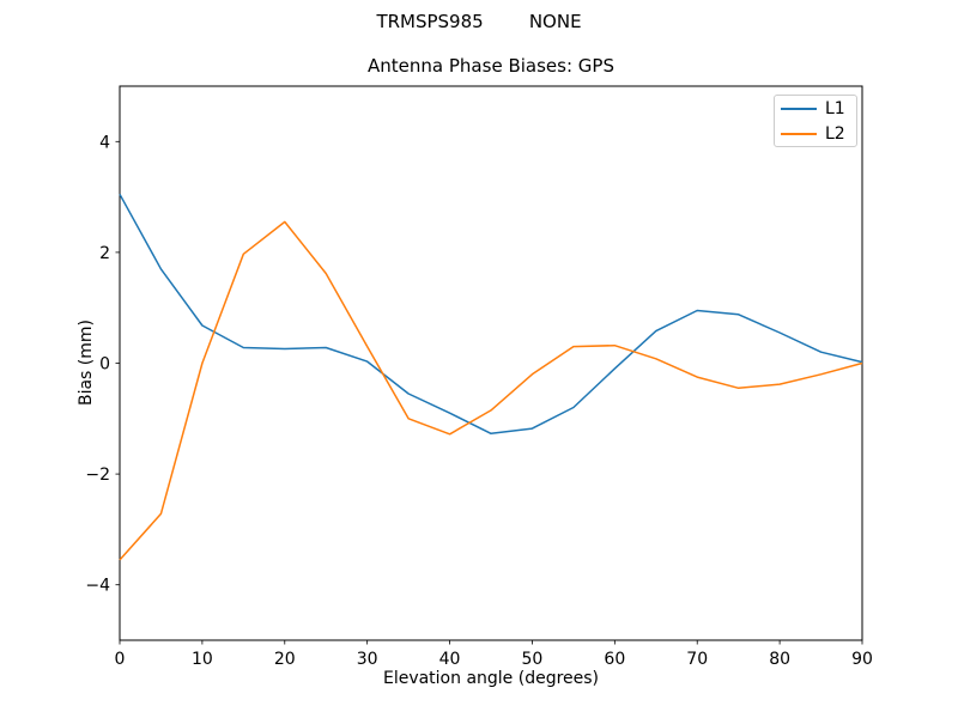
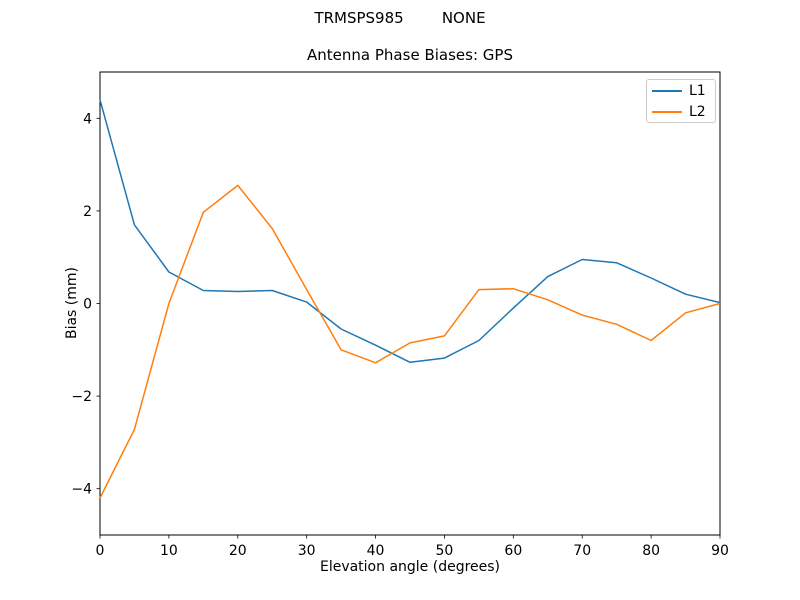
L1/0: 3.0 -> 4.4
L2/0: -3.5 -> -4.2
L2/50: -0.2 -> -0.7
L2/80: -0.4 -> -0.8
